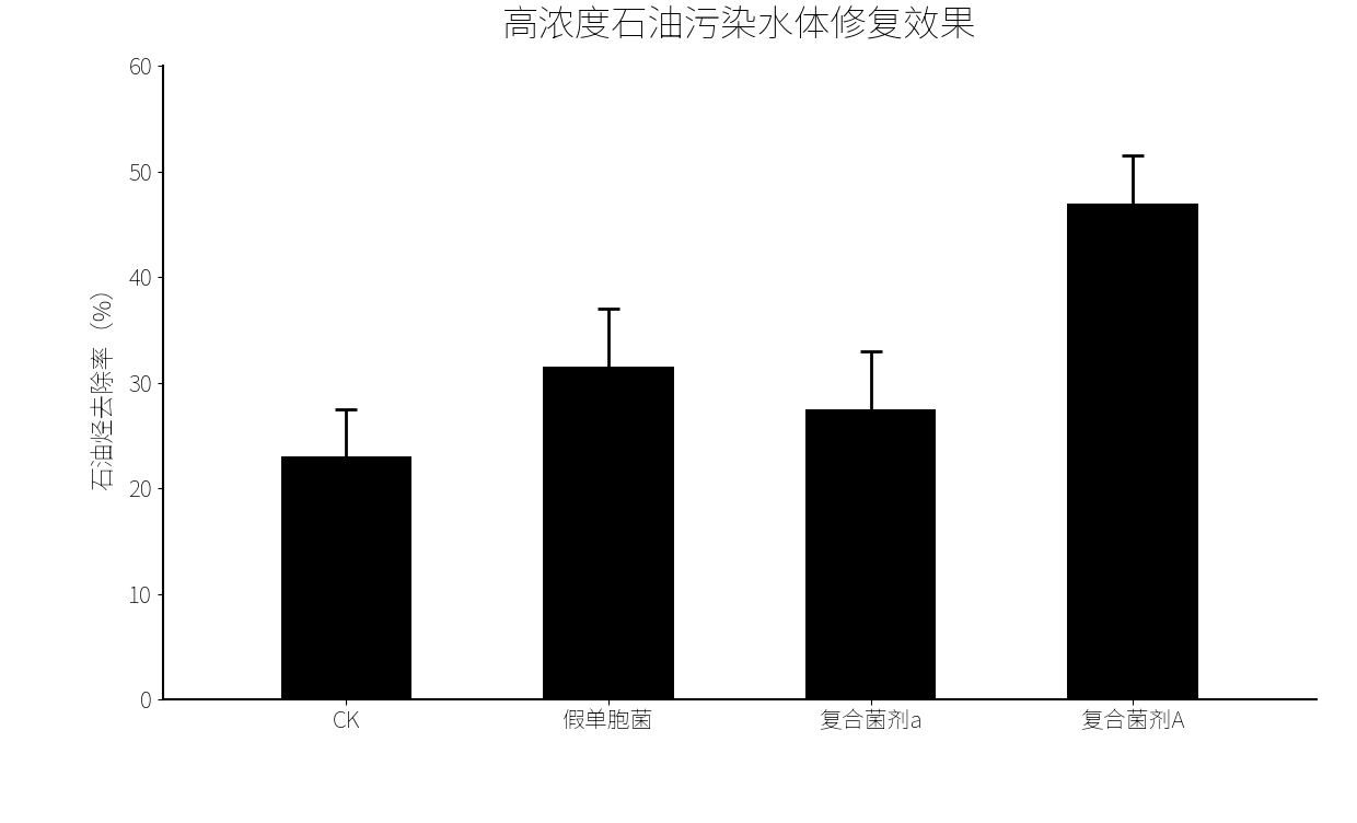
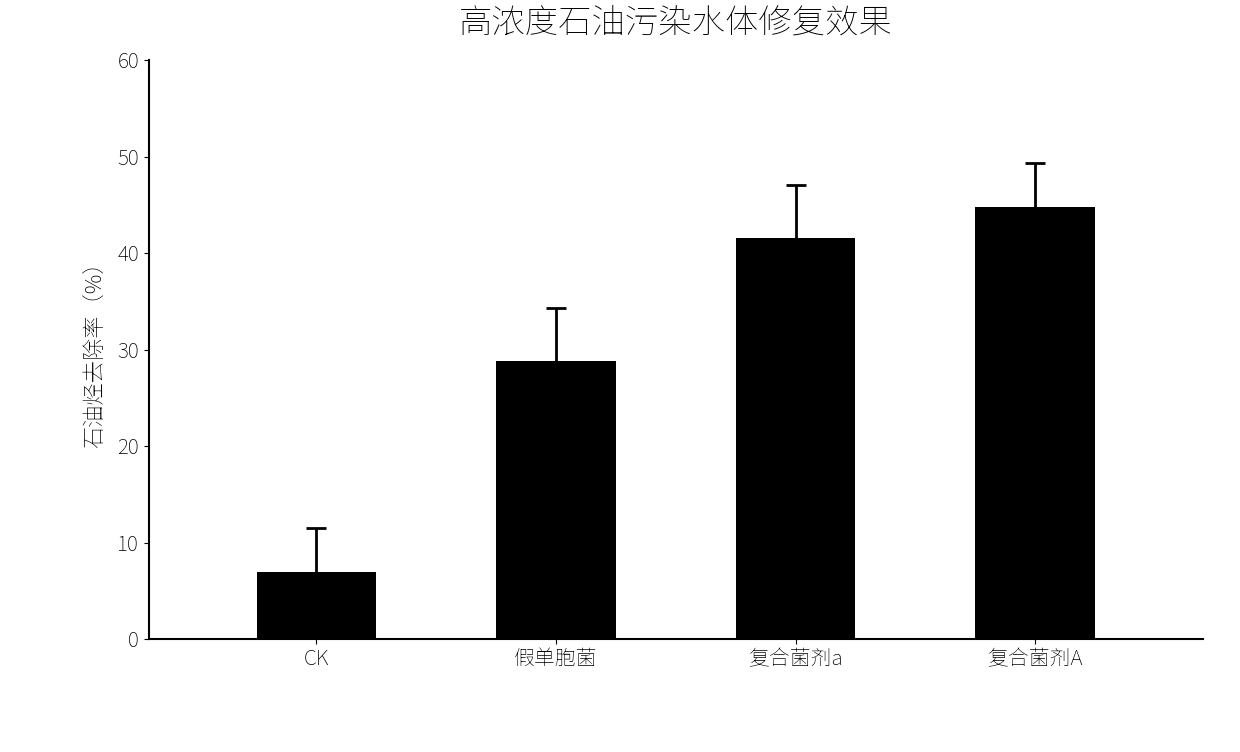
CK: 23.0 -> 7.0
假单胞菌: 31.5 -> 28.8
复合菌剂a: 27.5 -> 41.6
复合菌剂A: 47.0 -> 44.8
